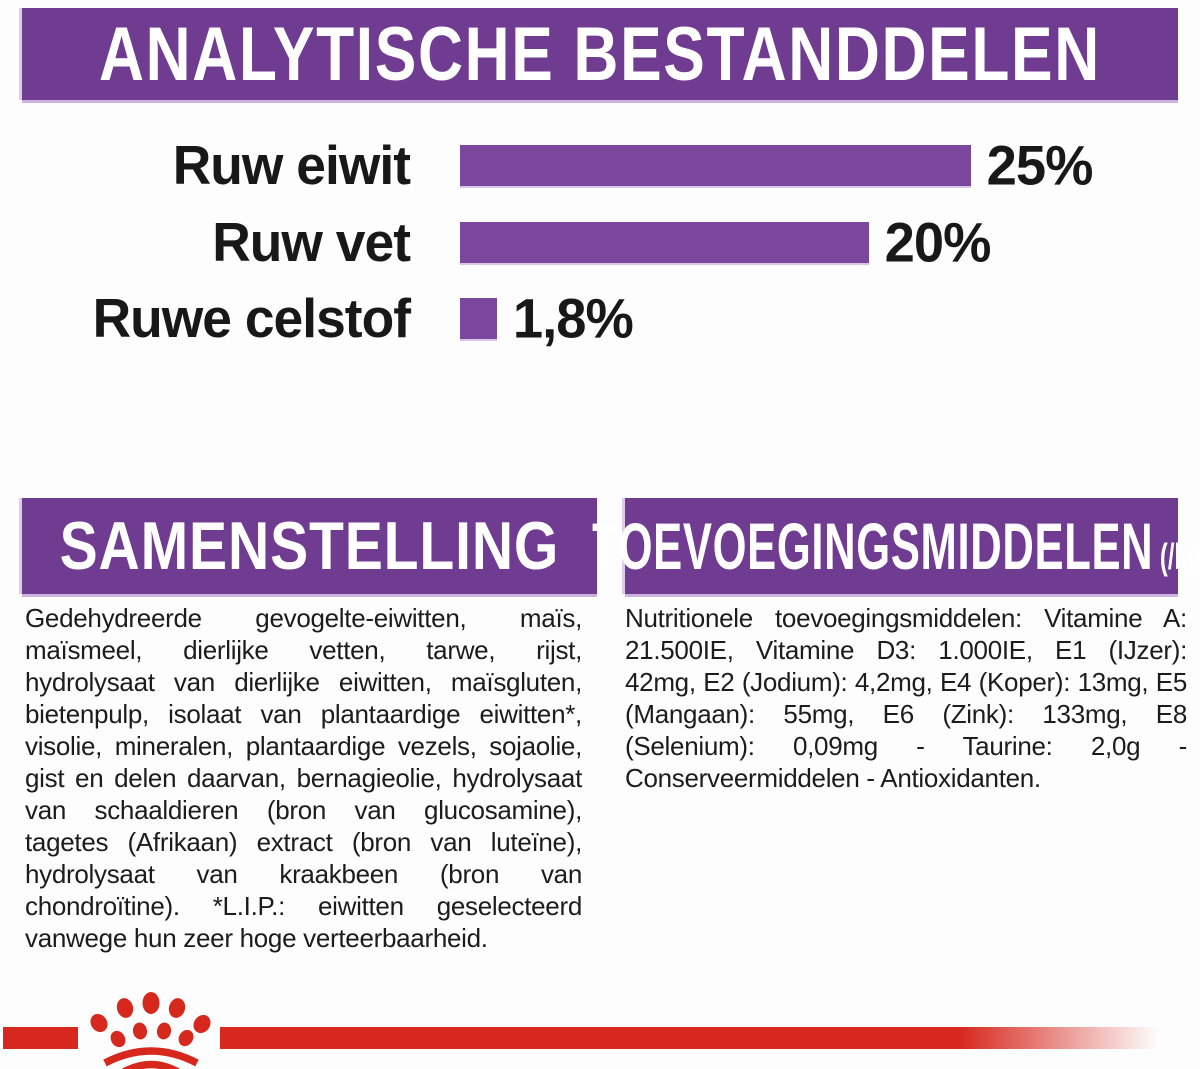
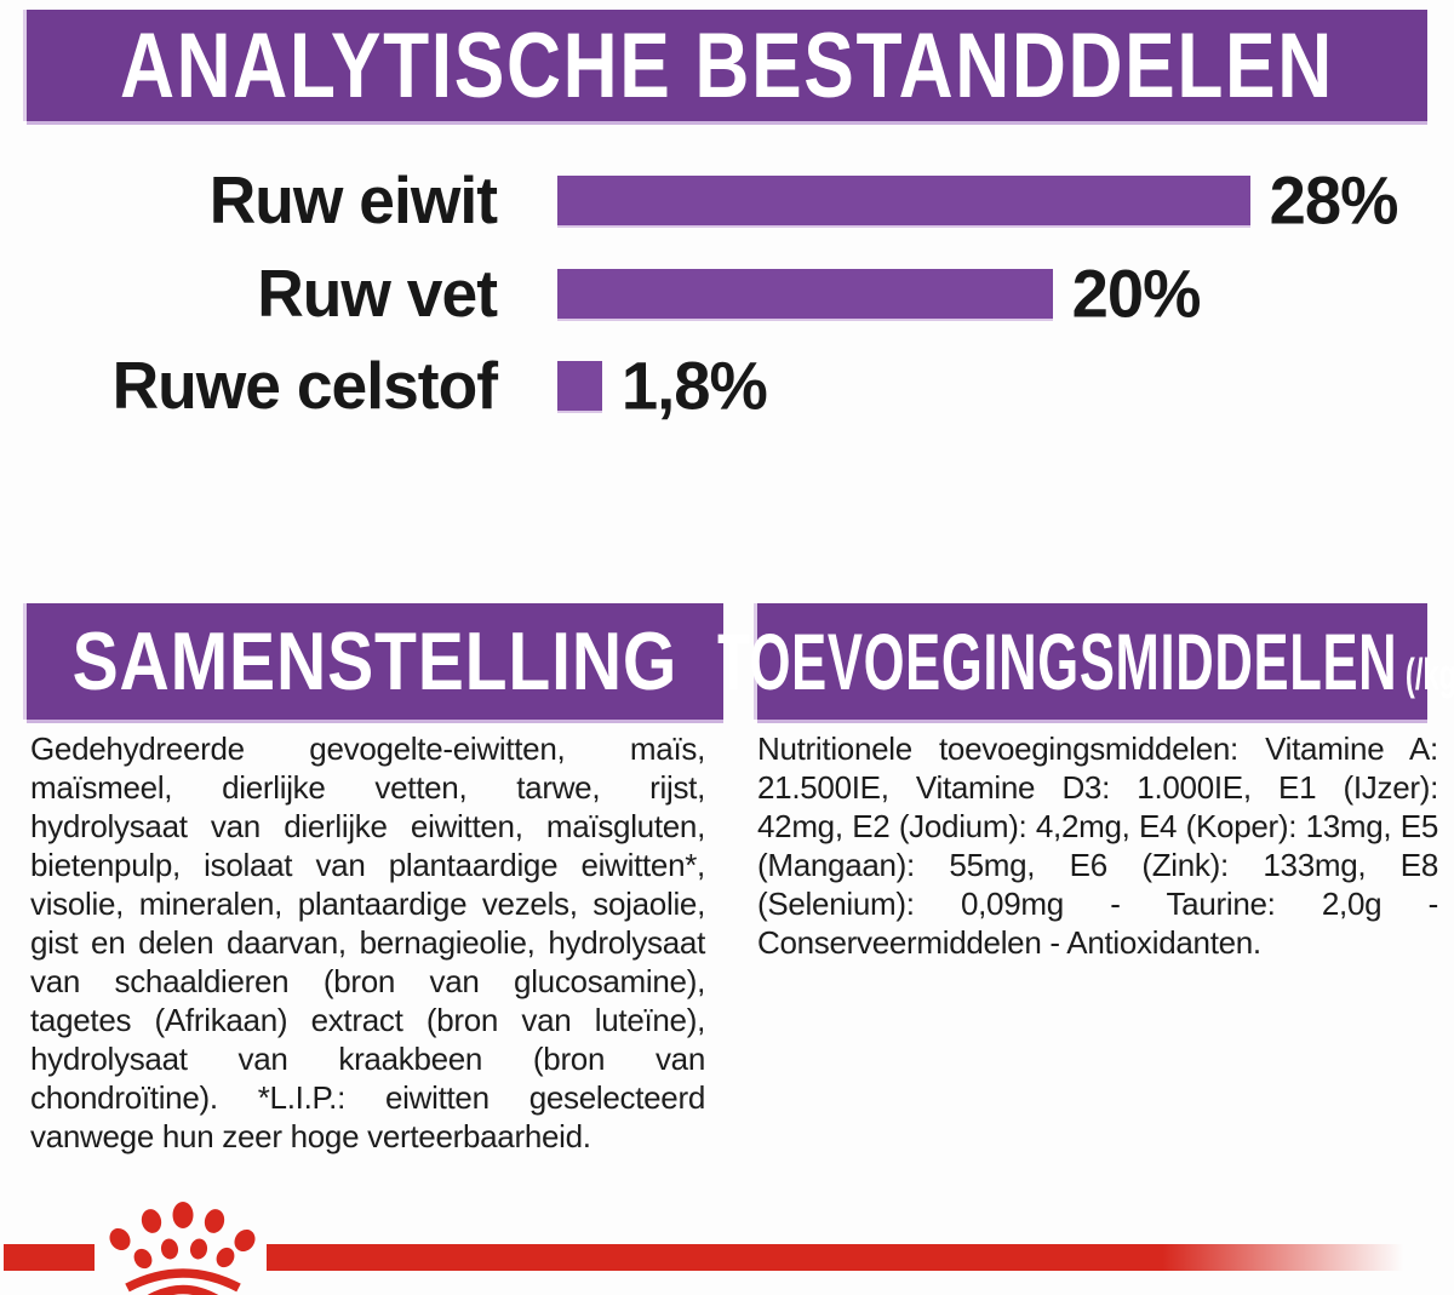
Ruw eiwit: 25% -> 28%
